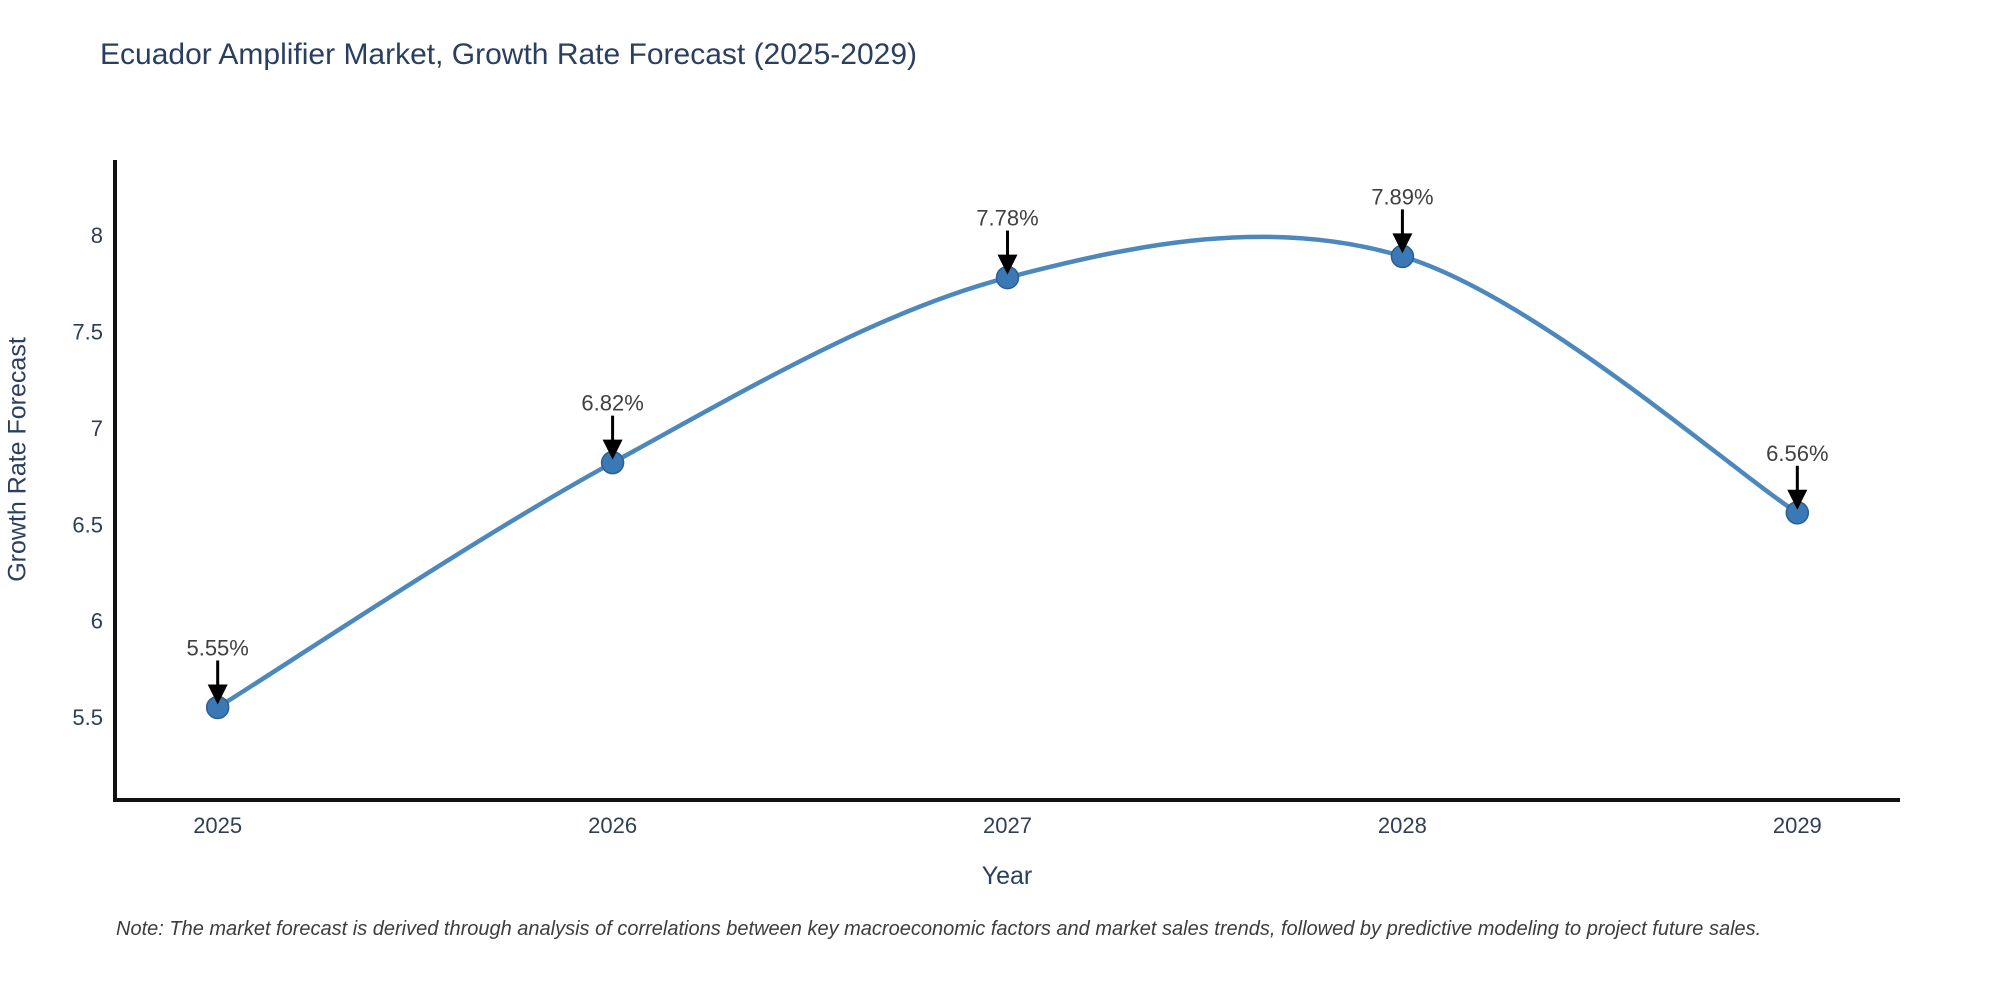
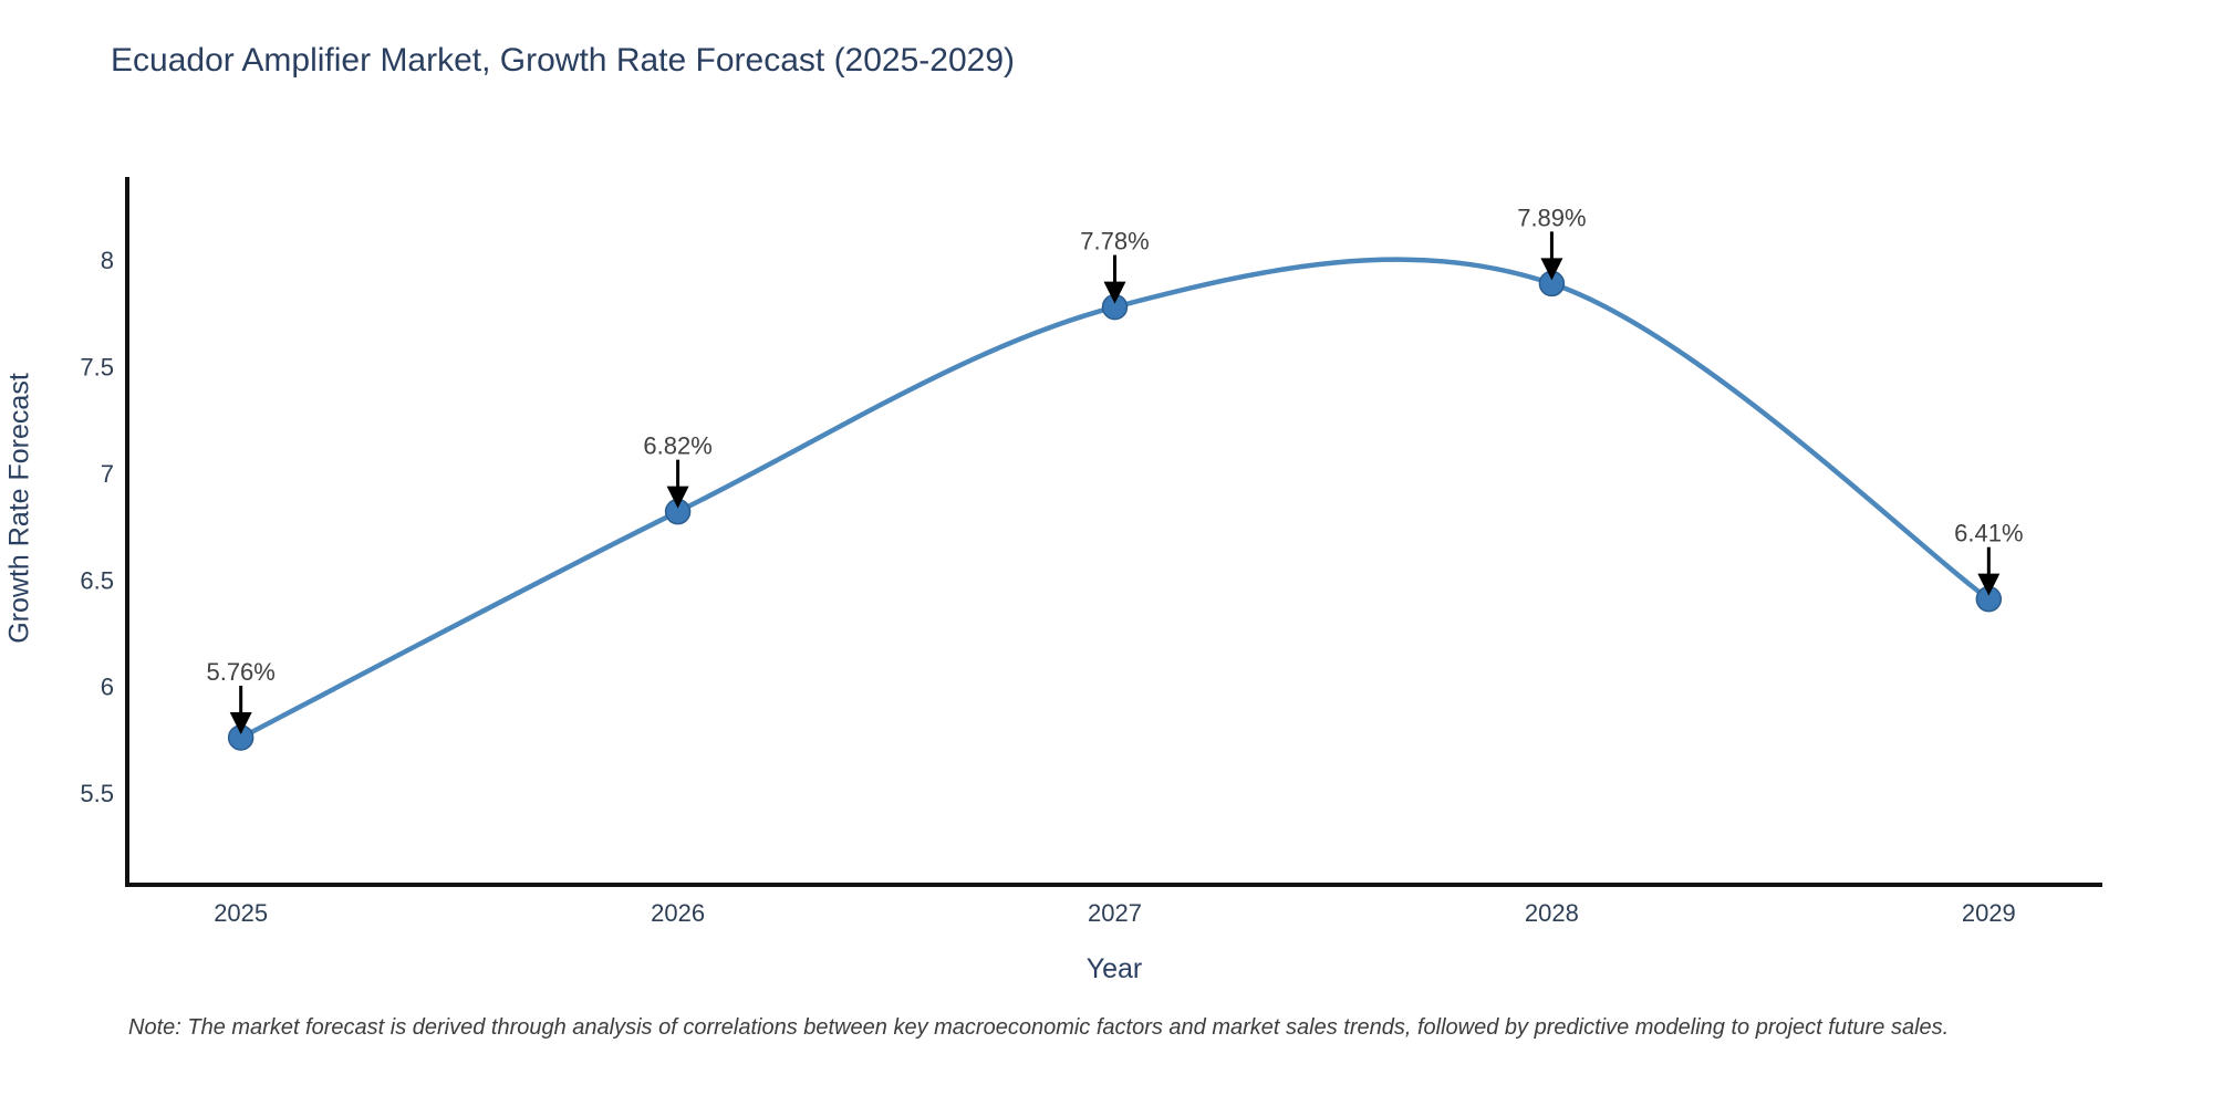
2025: 5.55% -> 5.76%
2029: 6.56% -> 6.41%
